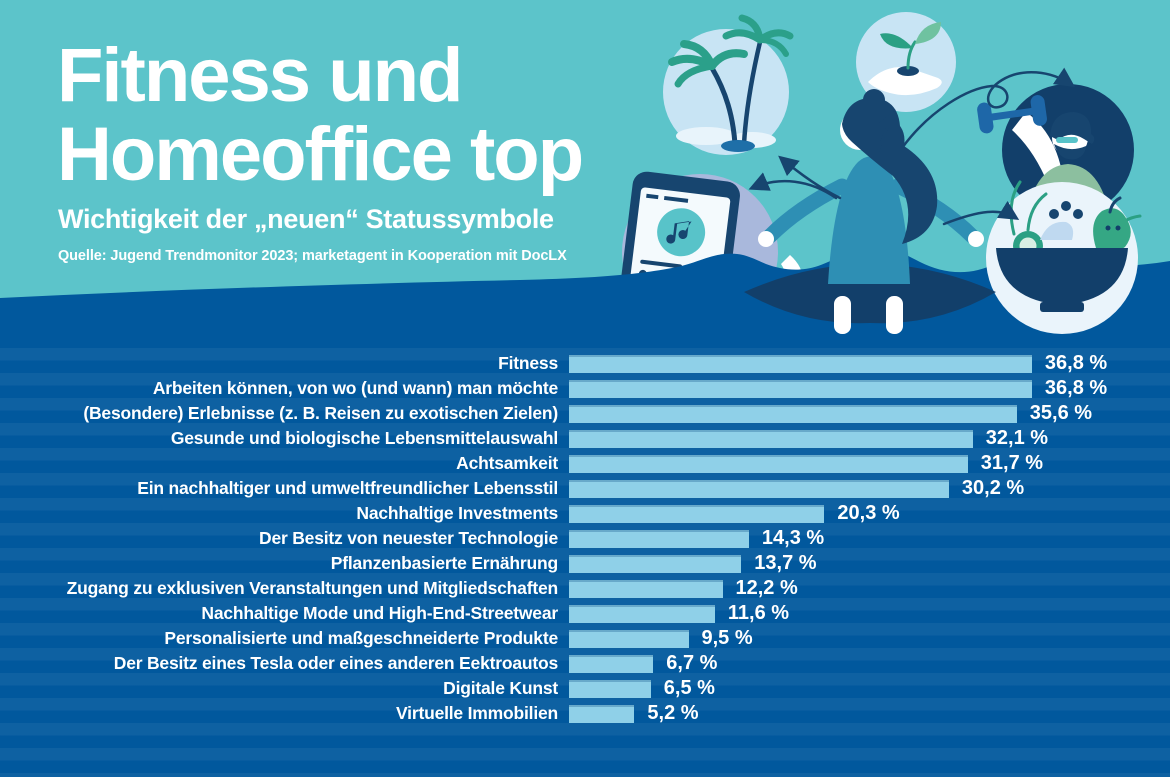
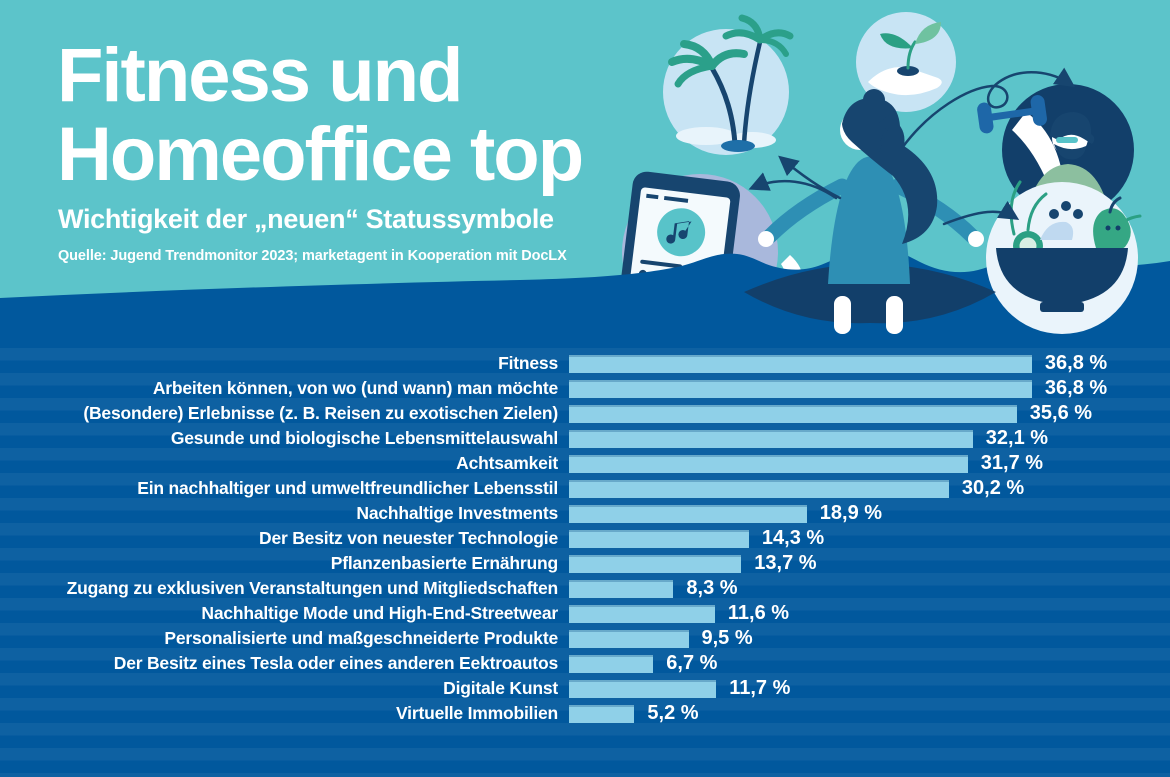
Nachhaltige Investments: 20,3 -> 18,9
Zugang zu exklusiven Veranstaltungen und Mitgliedschaften: 12,2 -> 8,3
Digitale Kunst: 6,5 -> 11,7
